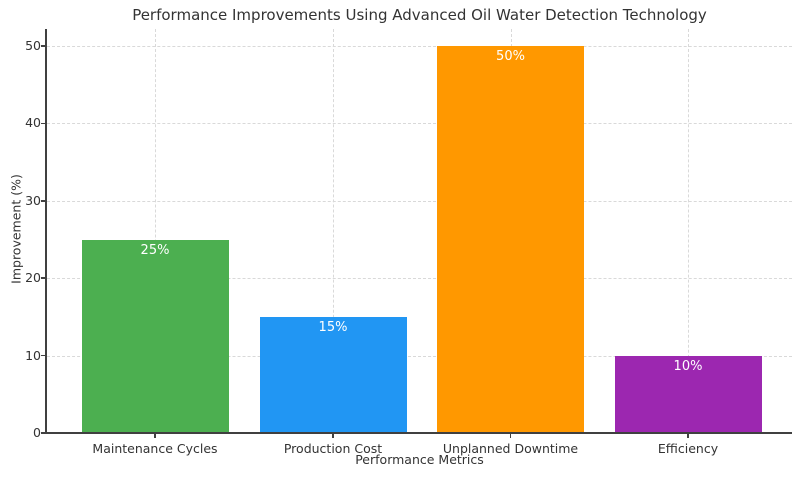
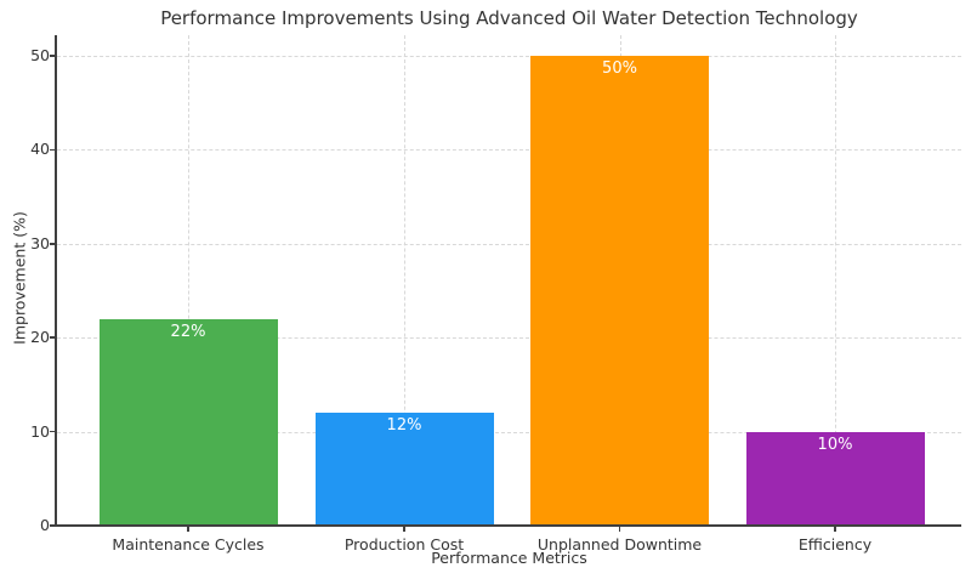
Maintenance Cycles: 25% -> 22%
Production Cost: 15% -> 12%
